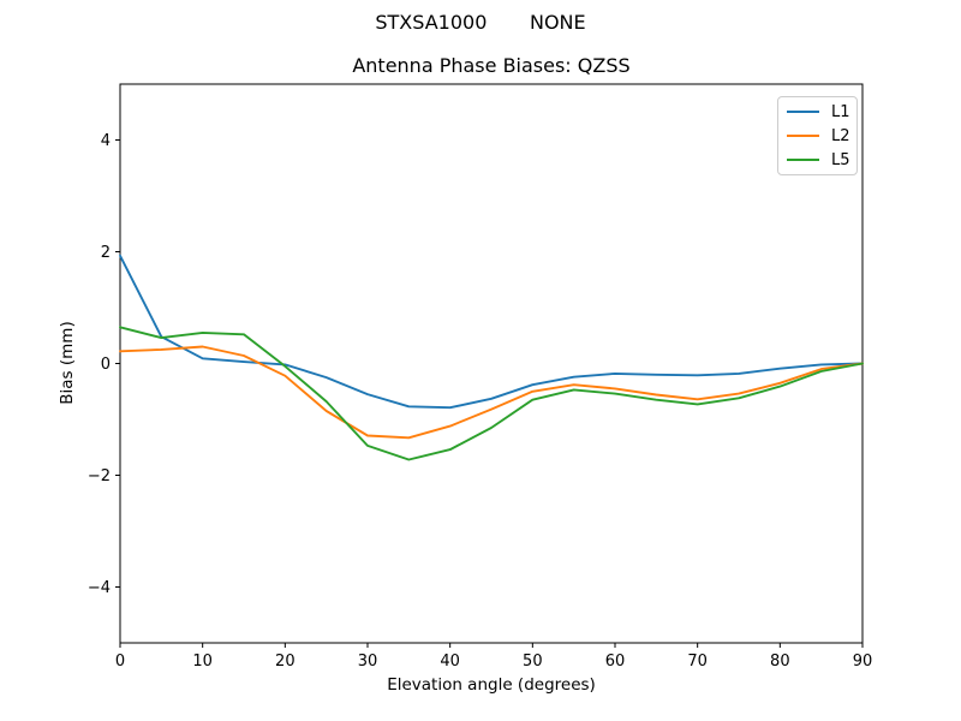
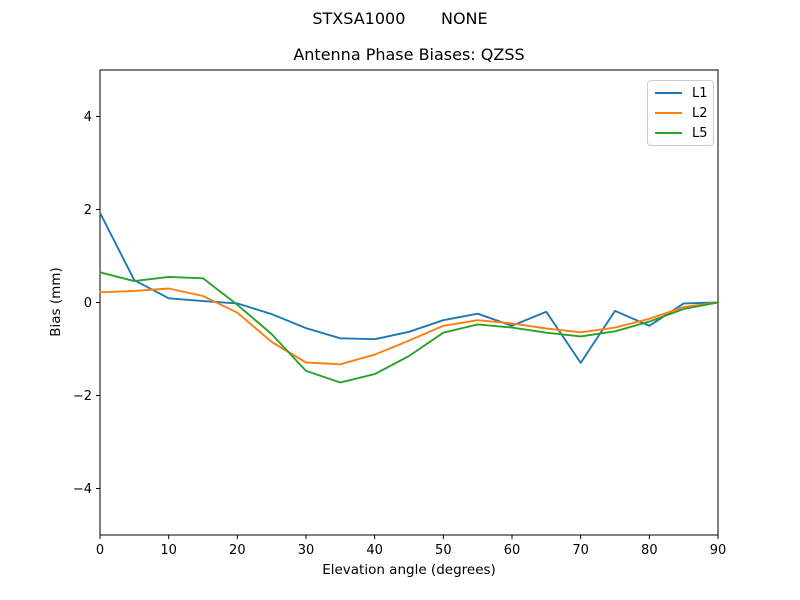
L1/60: -0.2 -> -0.5
L1/70: -0.2 -> -1.3
L1/80: -0.1 -> -0.5
